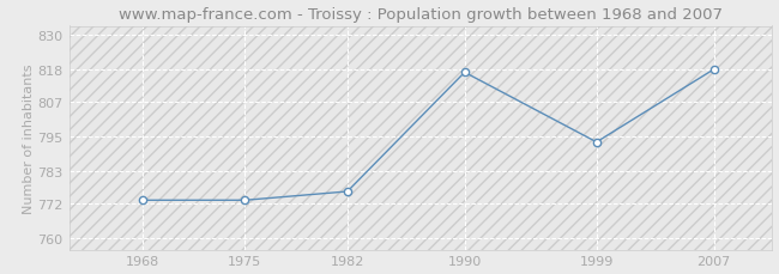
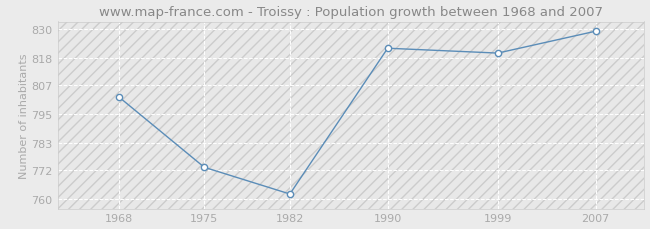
1968: 773 -> 802
1982: 776 -> 762
1990: 817 -> 822
1999: 793 -> 820
2007: 818 -> 829
